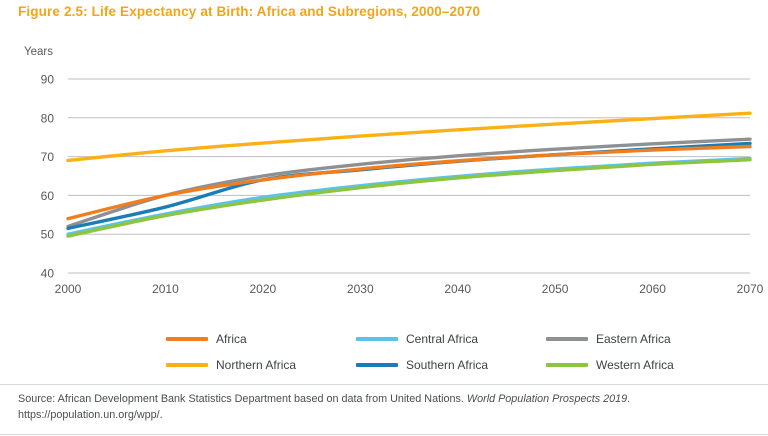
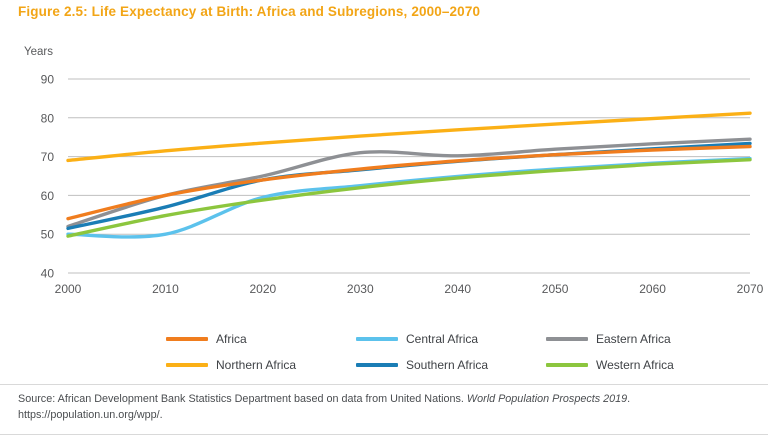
Central Africa/2010: 55 -> 50
Eastern Africa/2030: 68 -> 71
